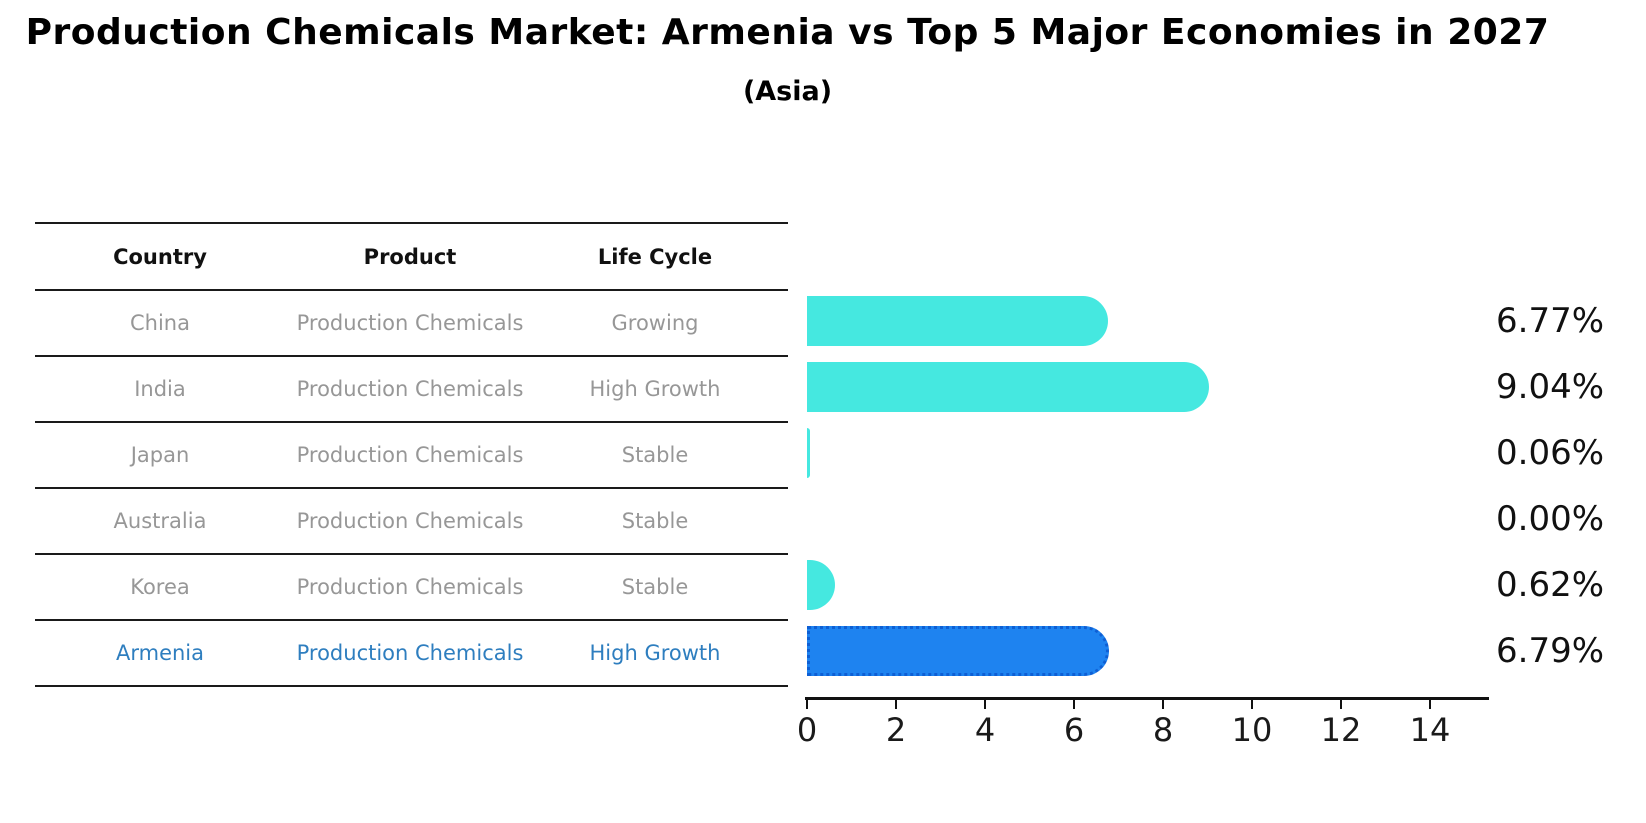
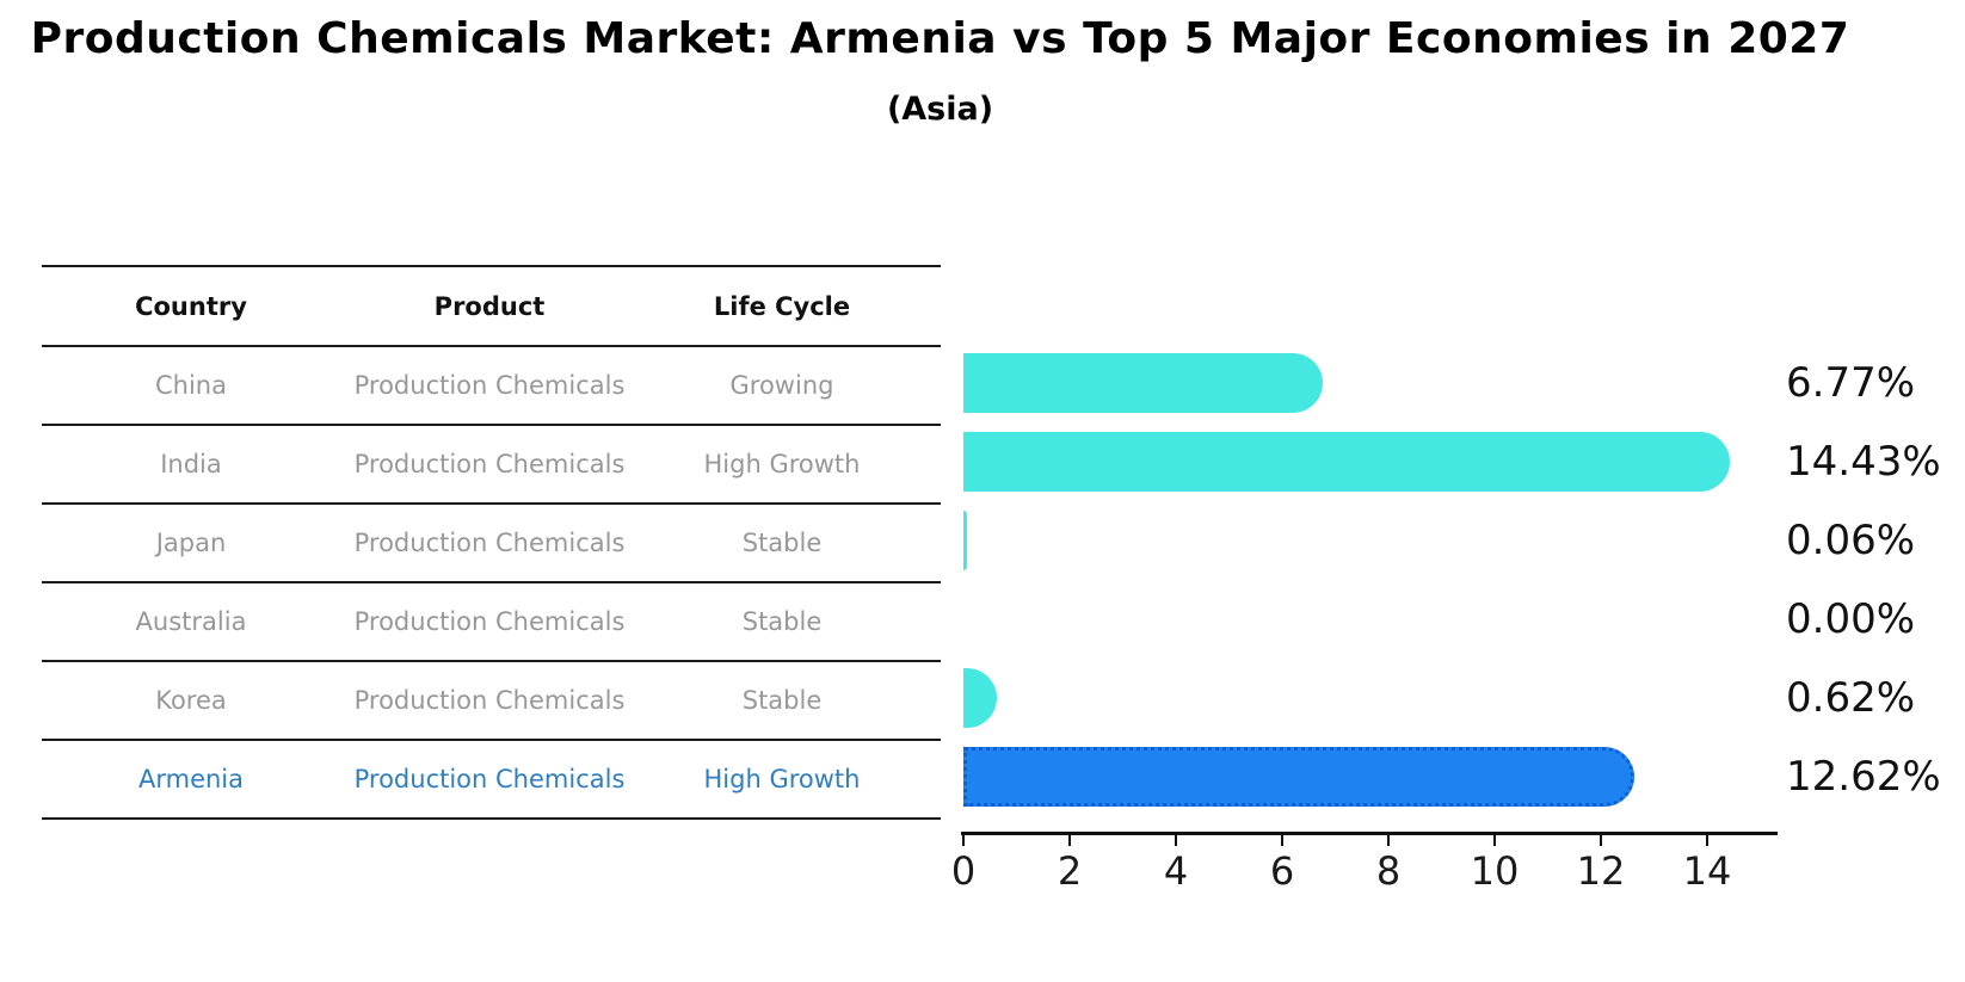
India: 9.04% -> 14.43%
Armenia: 6.79% -> 12.62%
